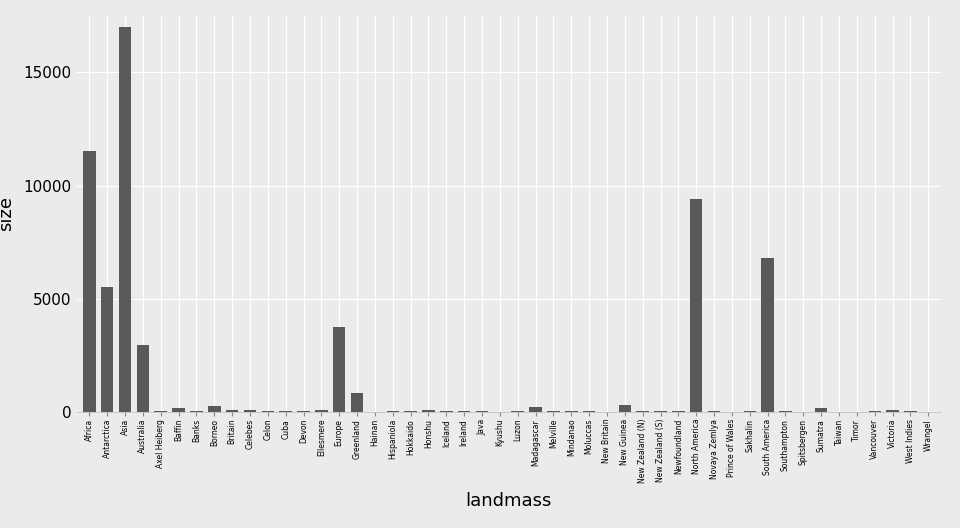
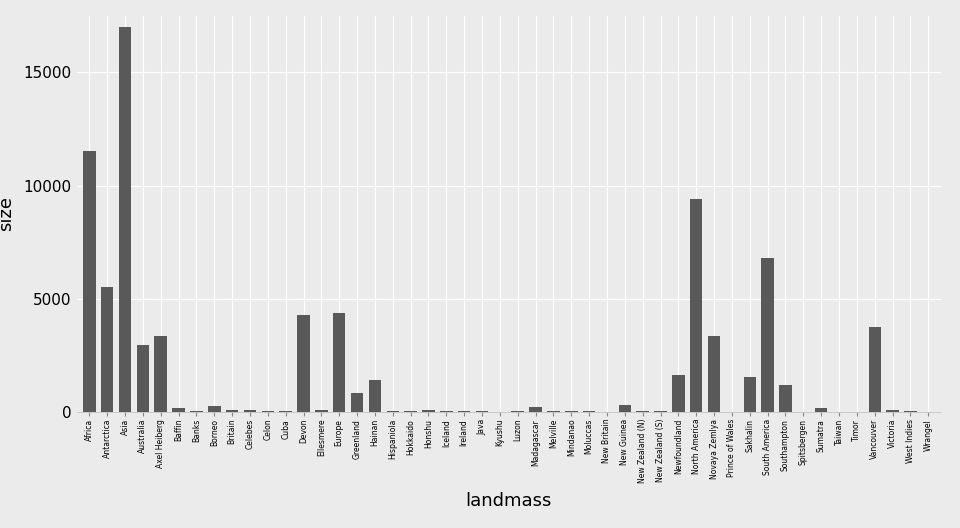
Axel Heiberg: 40 -> 3350
Devon: 60 -> 4300
Europe: 3740 -> 4350
Hainan: 10 -> 1400
Newfoundland: 40 -> 1650
Novaya Zemlya: 30 -> 3350
Sakhalin: 30 -> 1550
Southampton: 40 -> 1200
Vancouver: 20 -> 3750
